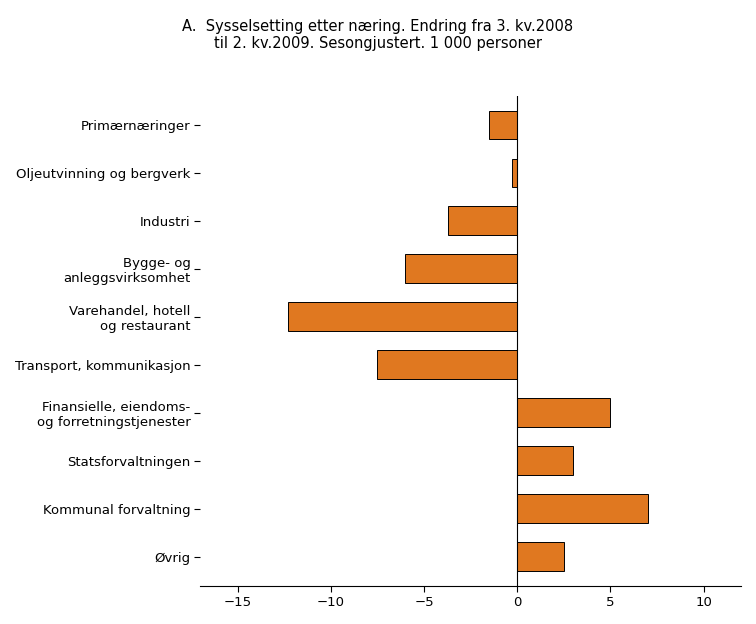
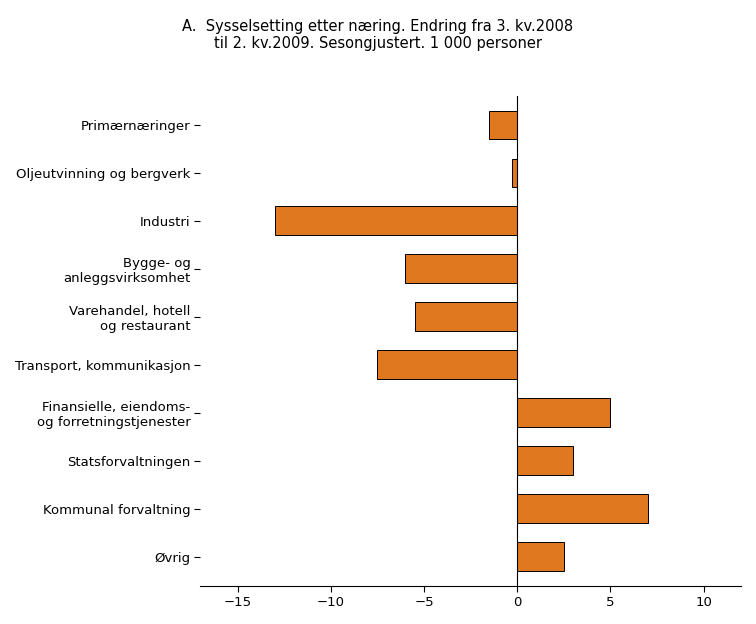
Industri: -3.7 -> -13.0
Varehandel, hotell og restaurant: -12.3 -> -5.5
